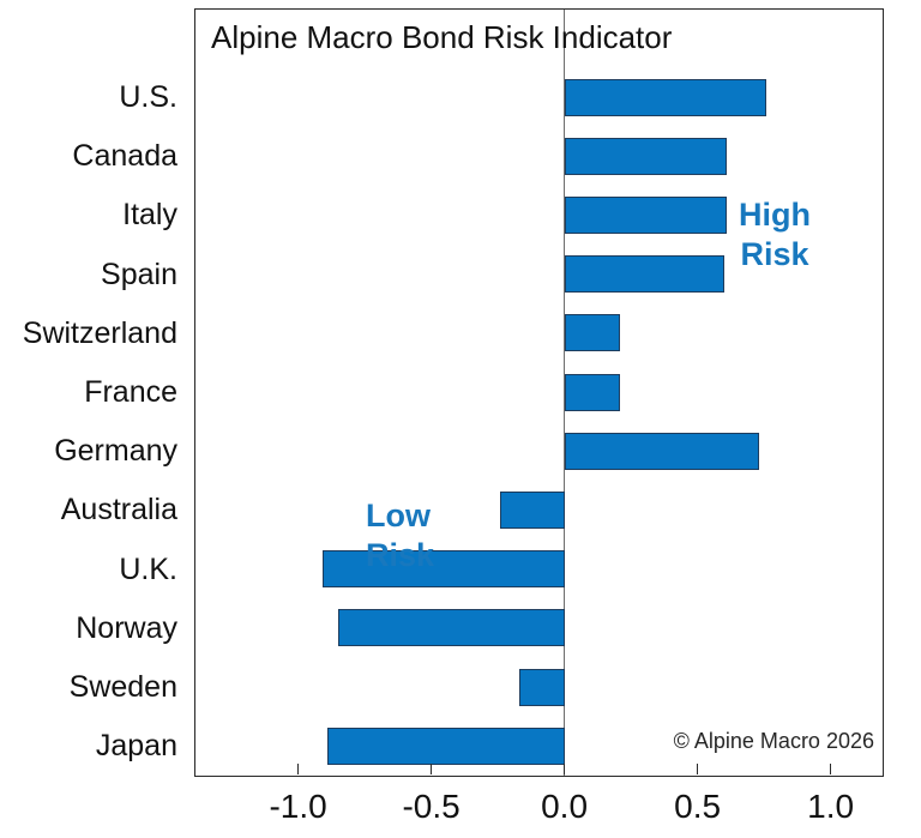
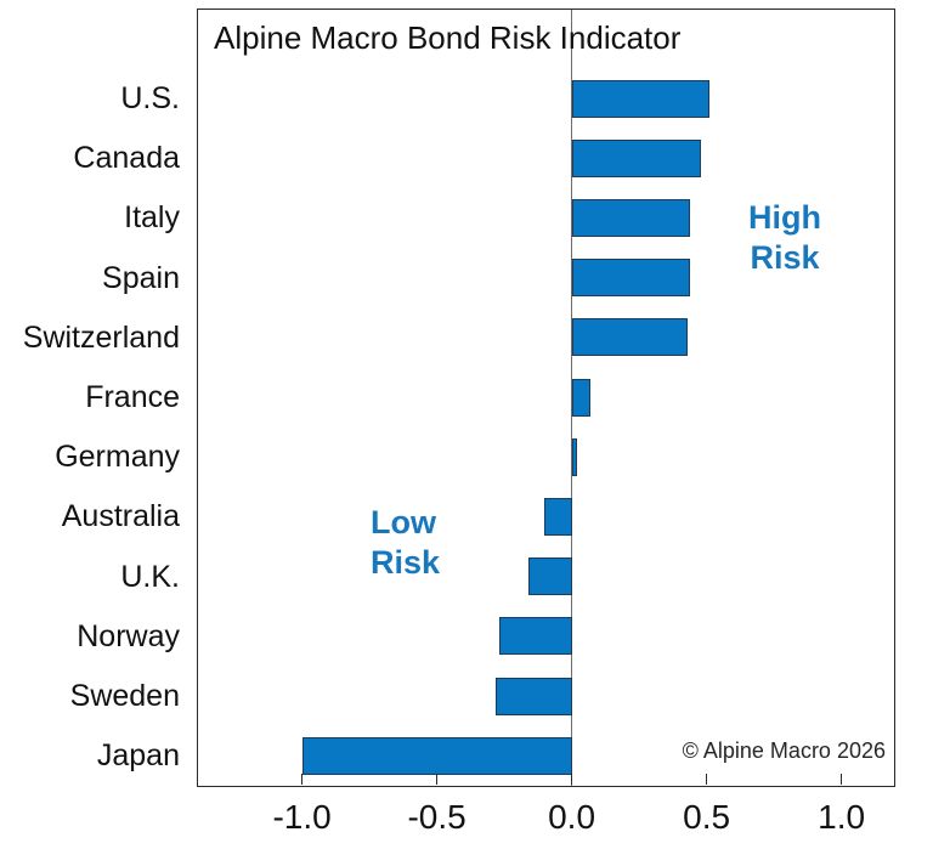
U.S.: 0.76 -> 0.51
Canada: 0.61 -> 0.48
Italy: 0.61 -> 0.44
Spain: 0.60 -> 0.44
Switzerland: 0.21 -> 0.43
France: 0.21 -> 0.07
Germany: 0.73 -> 0.02
Australia: -0.24 -> -0.10
U.K.: -0.91 -> -0.16
Norway: -0.85 -> -0.27
Sweden: -0.17 -> -0.28
Japan: -0.89 -> -1.00
